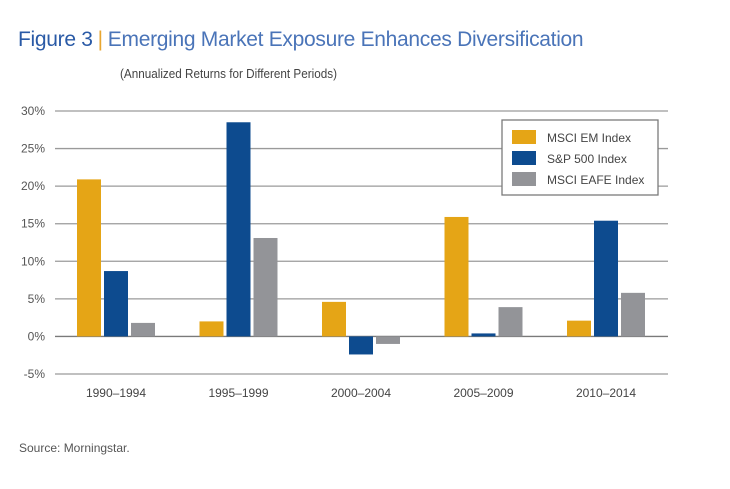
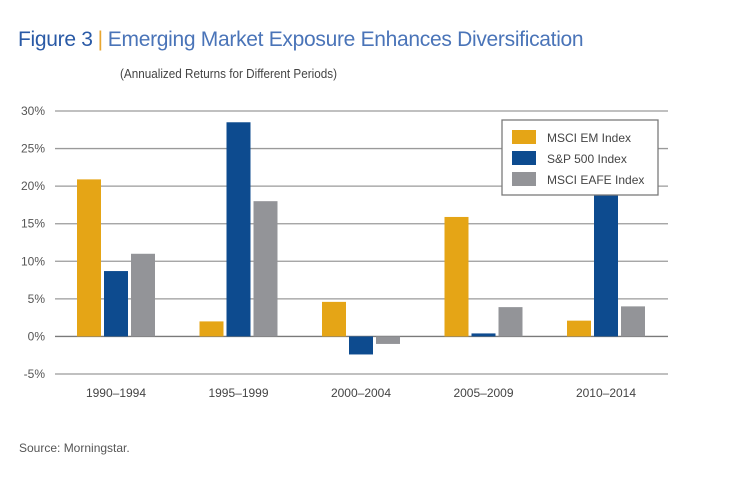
MSCI EAFE Index/1990–1994: 2% -> 11%
MSCI EAFE Index/1995–1999: 13% -> 18%
S&P 500 Index/2010–2014: 15% -> 20%
MSCI EAFE Index/2010–2014: 6% -> 4%
